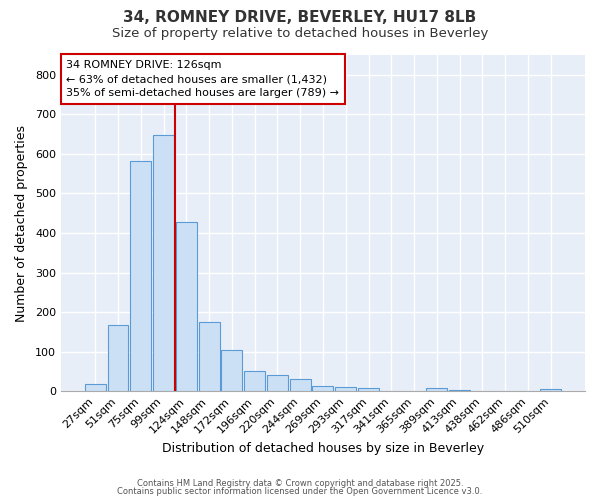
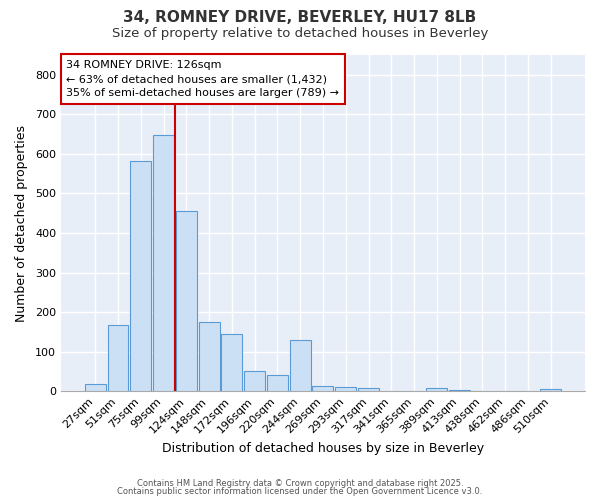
124sqm: 428 -> 455
172sqm: 103 -> 145
244sqm: 32 -> 130
